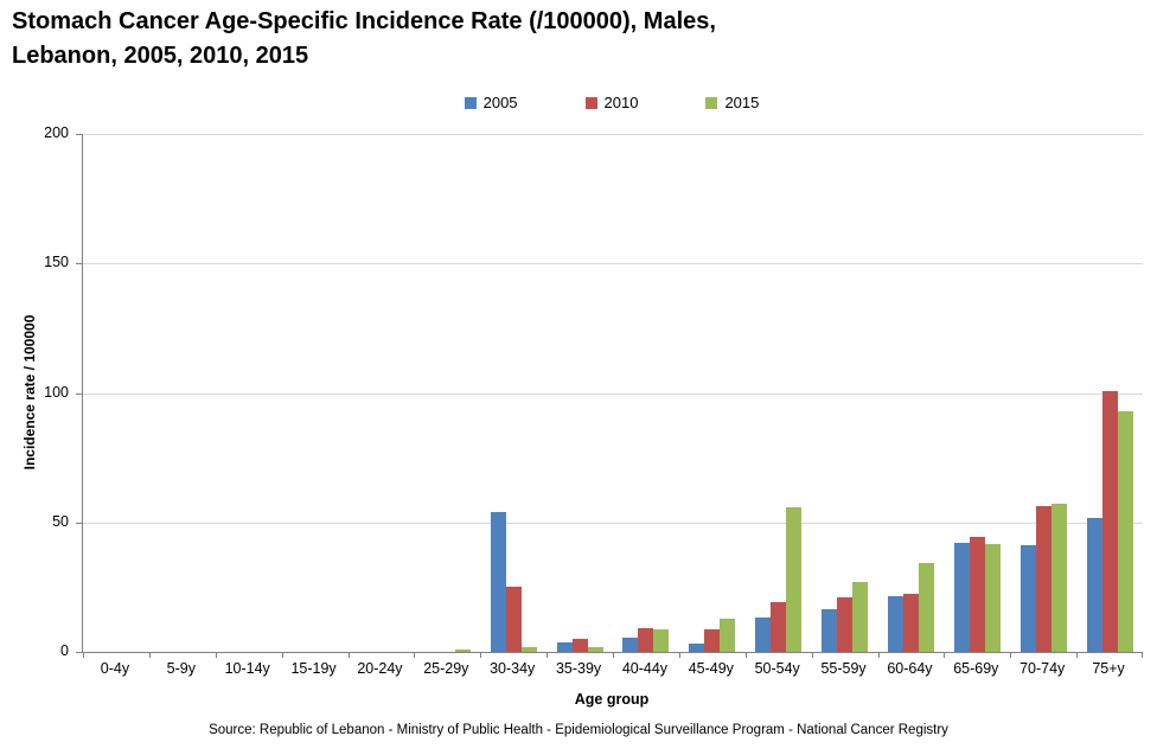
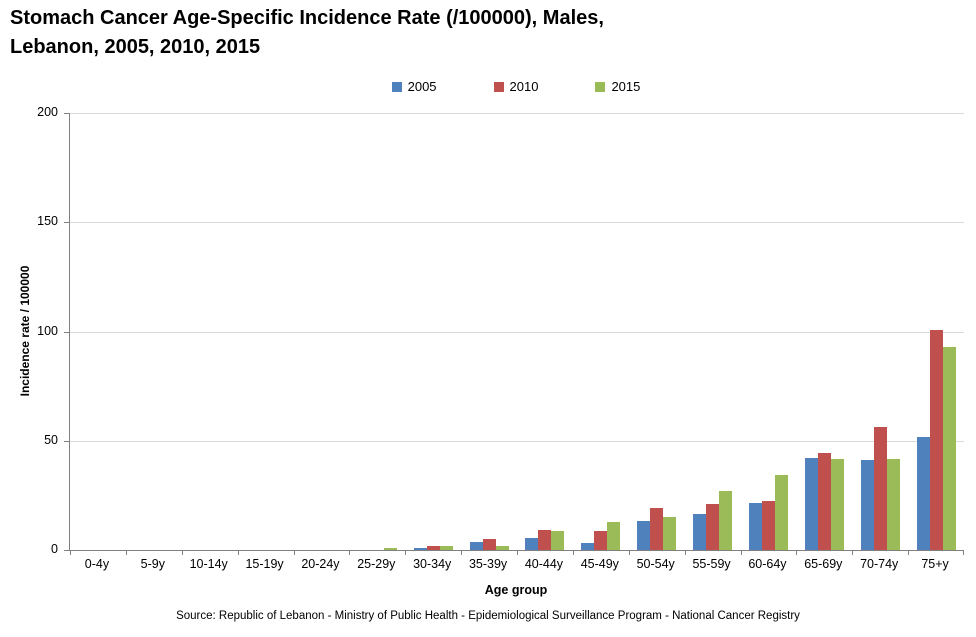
2005/30-34y: 54 -> 1
2010/30-34y: 25 -> 2
2015/50-54y: 56 -> 15
2015/70-74y: 57 -> 42
